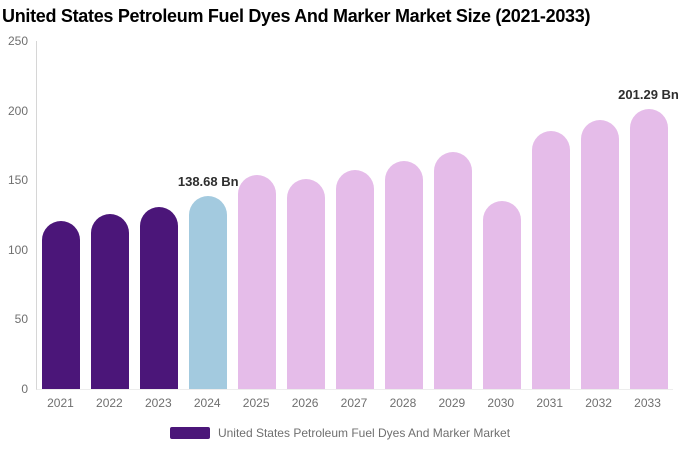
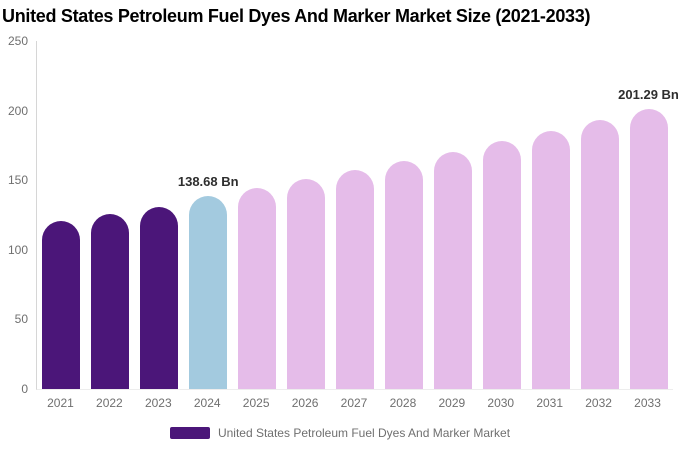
2025: 154 -> 145
2030: 135 -> 178
